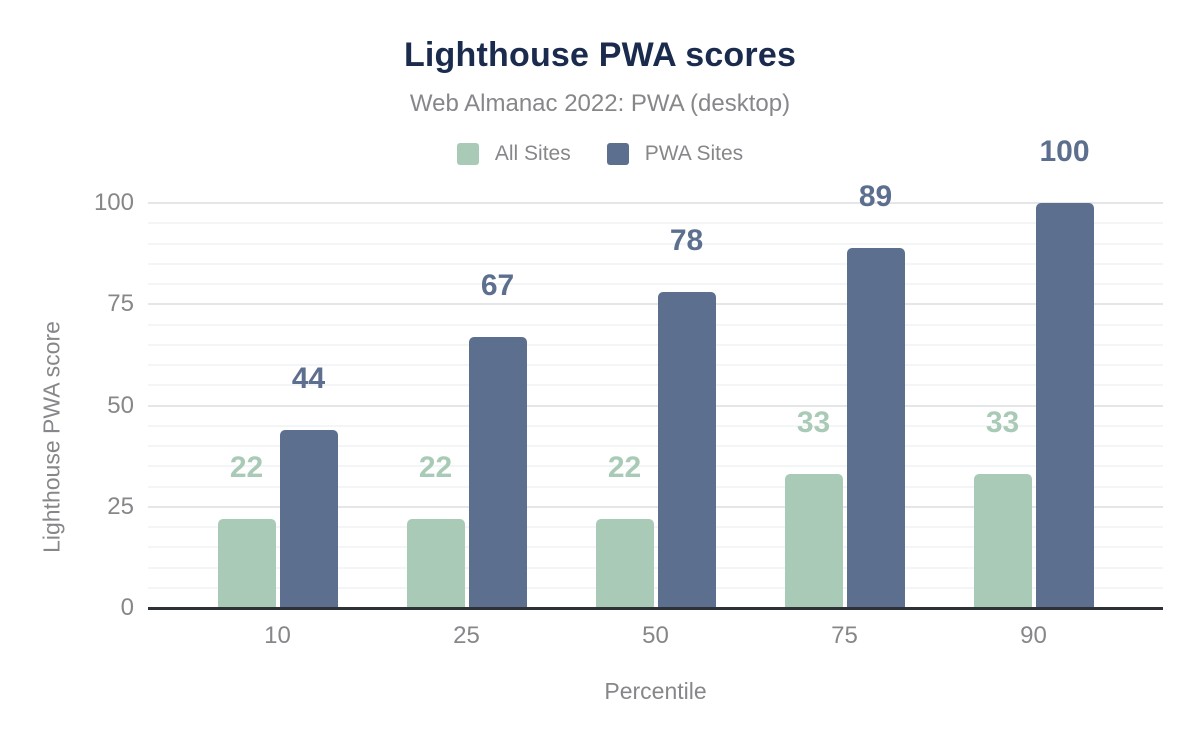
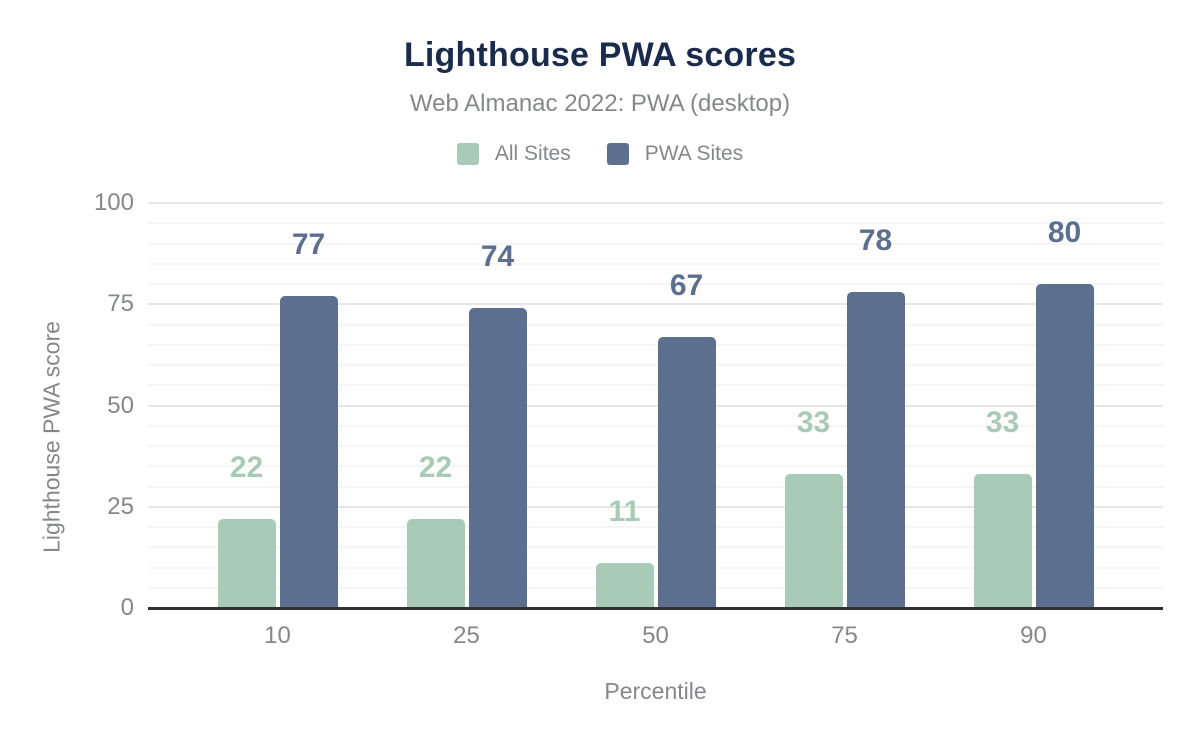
PWA Sites/10: 44 -> 77
PWA Sites/25: 67 -> 74
All Sites/50: 22 -> 11
PWA Sites/50: 78 -> 67
PWA Sites/75: 89 -> 78
PWA Sites/90: 100 -> 80
